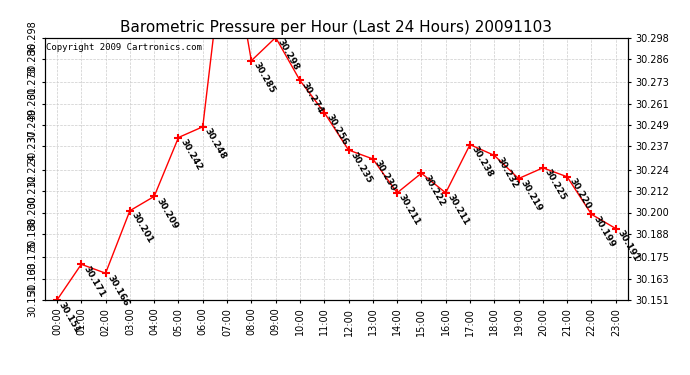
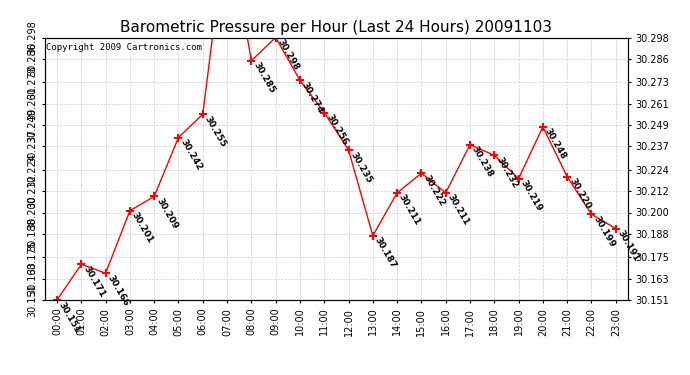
06:00: 30.248 -> 30.255
13:00: 30.230 -> 30.187
20:00: 30.225 -> 30.248
